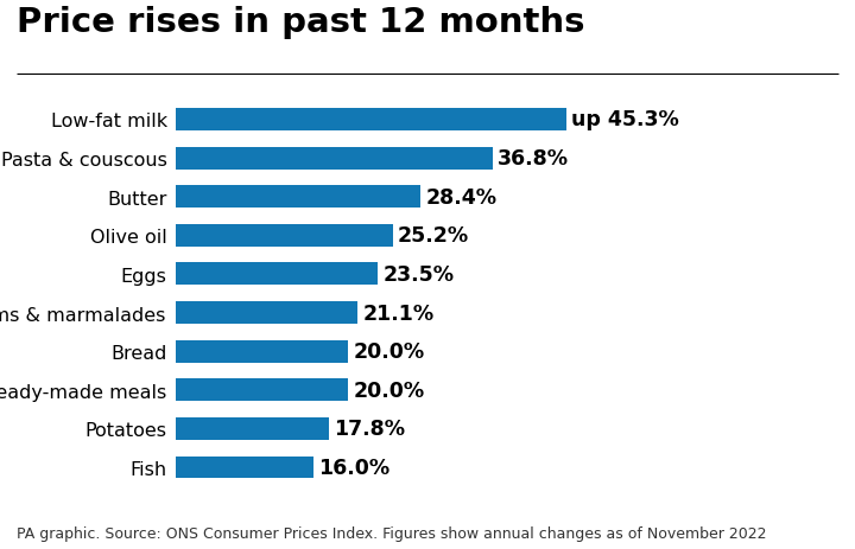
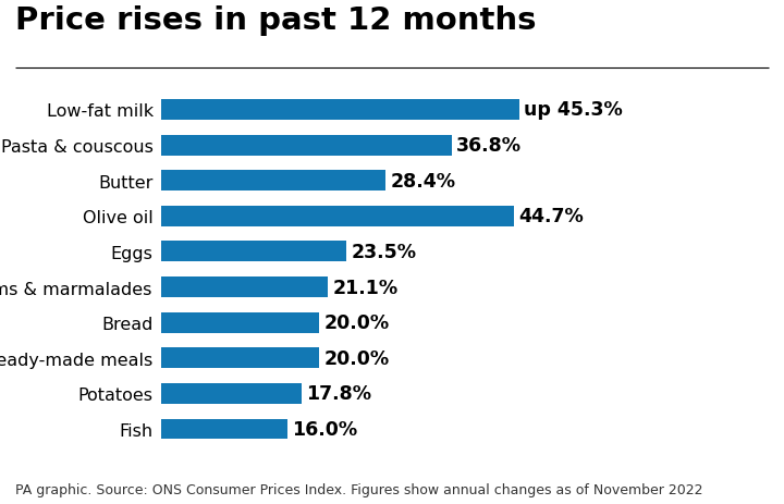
Olive oil: 25.2% -> 44.7%
